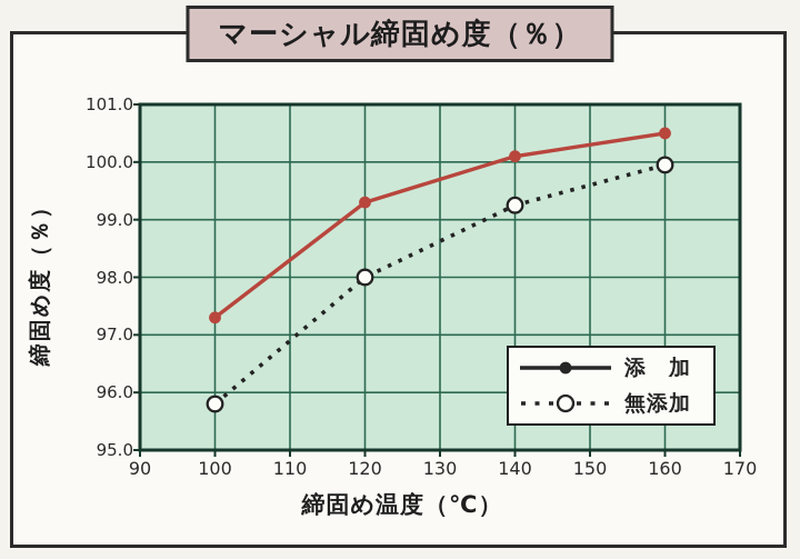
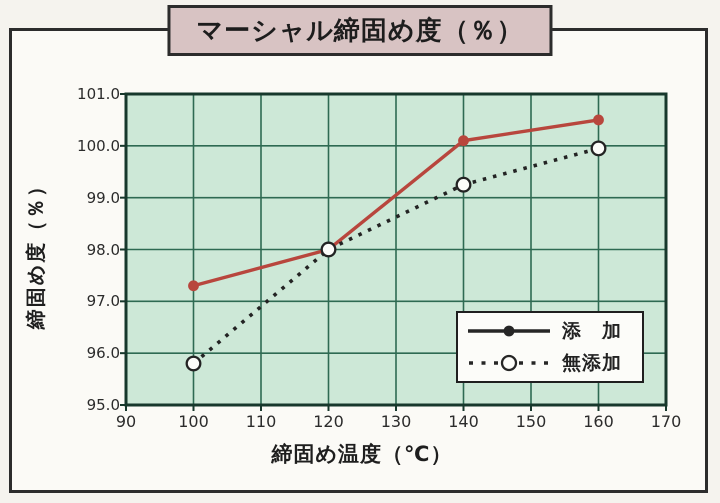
添 加/120: 99 -> 98
